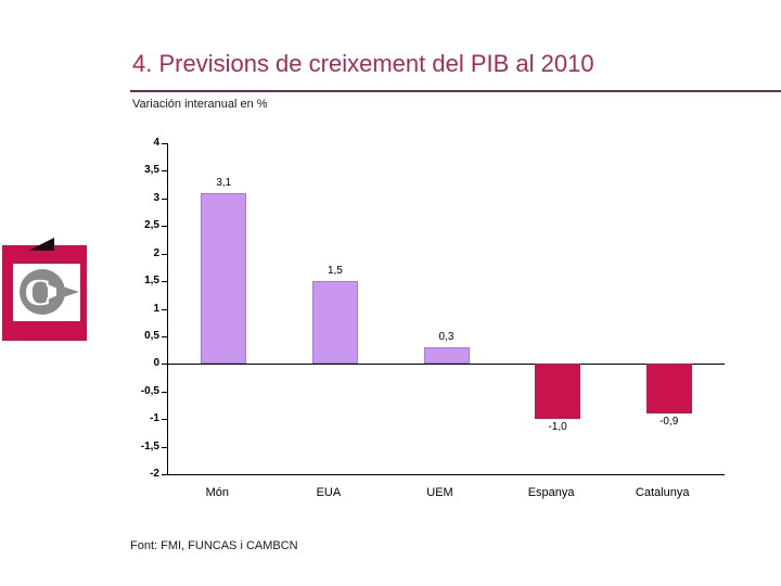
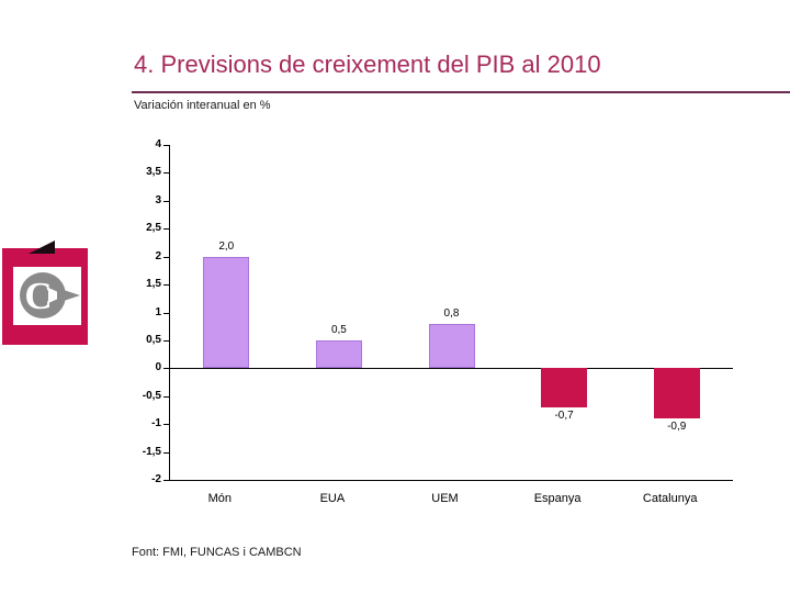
Món: 3,1 -> 2,0
EUA: 1,5 -> 0,5
UEM: 0,3 -> 0,8
Espanya: -1,0 -> -0,7
